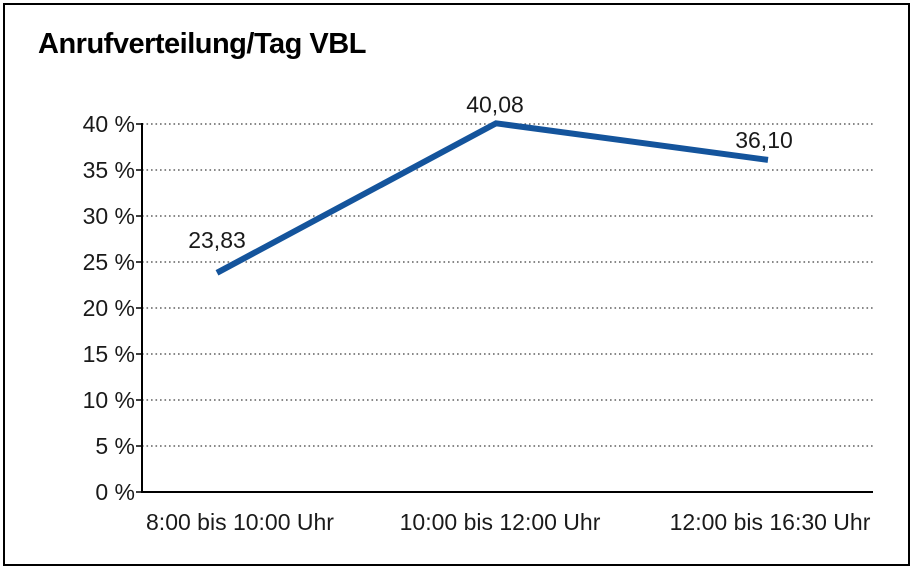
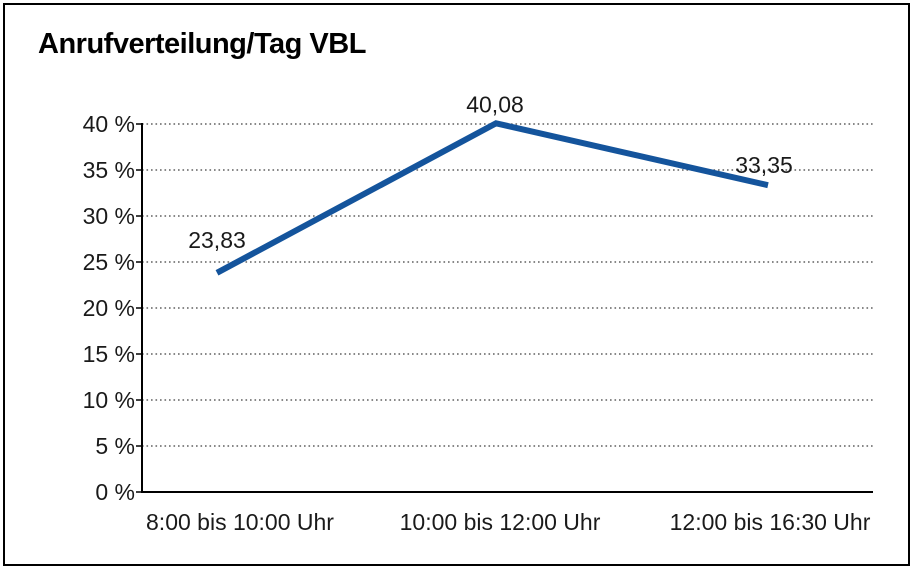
12:00 bis 16:30 Uhr: 36,10 -> 33,35
